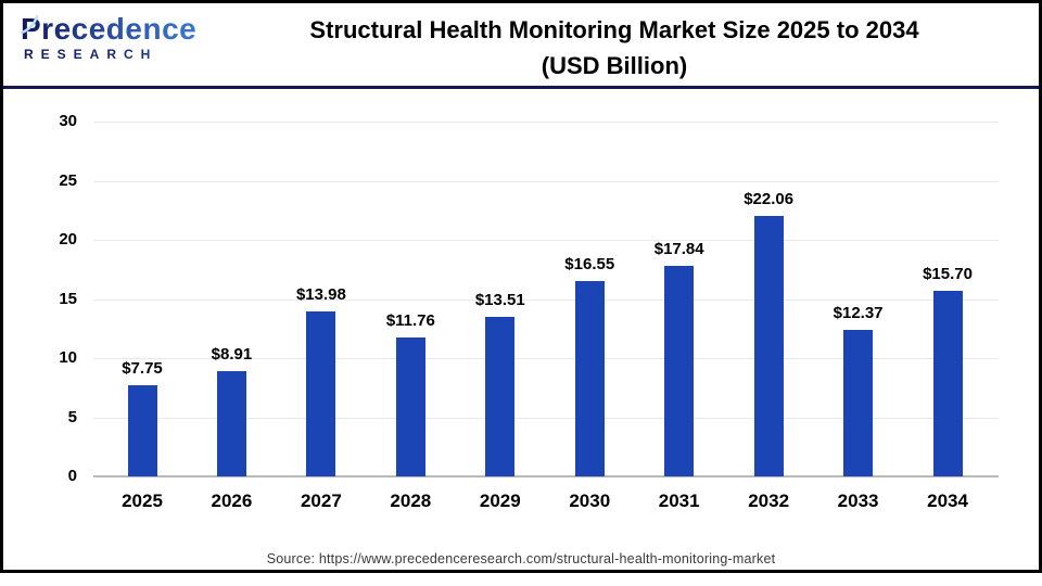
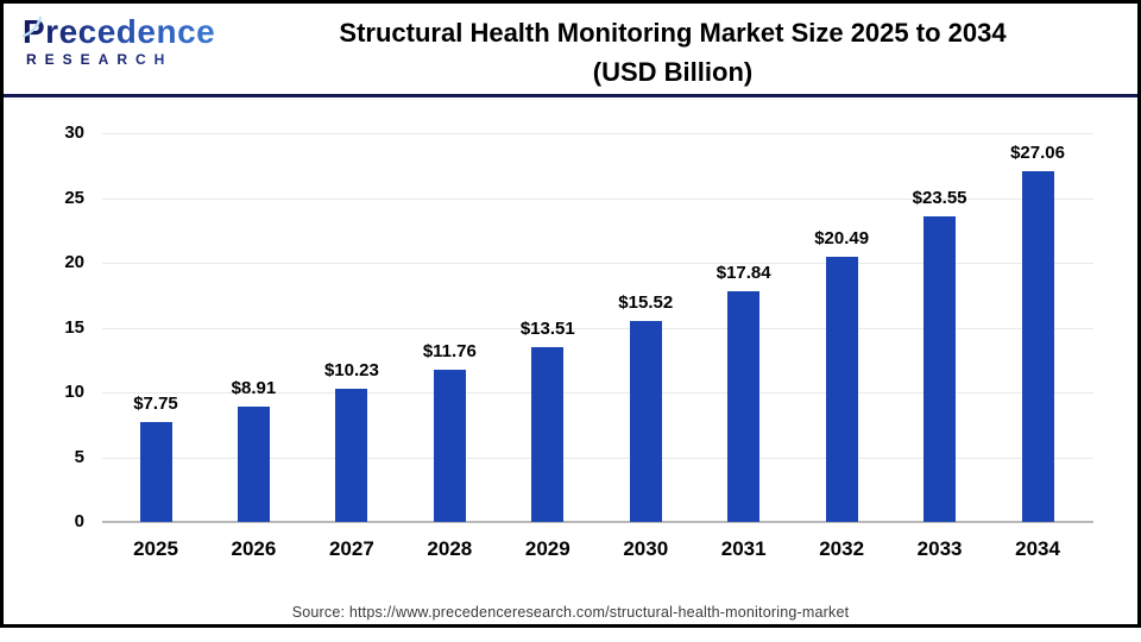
2027: $13.98 -> $10.23
2030: $16.55 -> $15.52
2032: $22.06 -> $20.49
2033: $12.37 -> $23.55
2034: $15.70 -> $27.06
